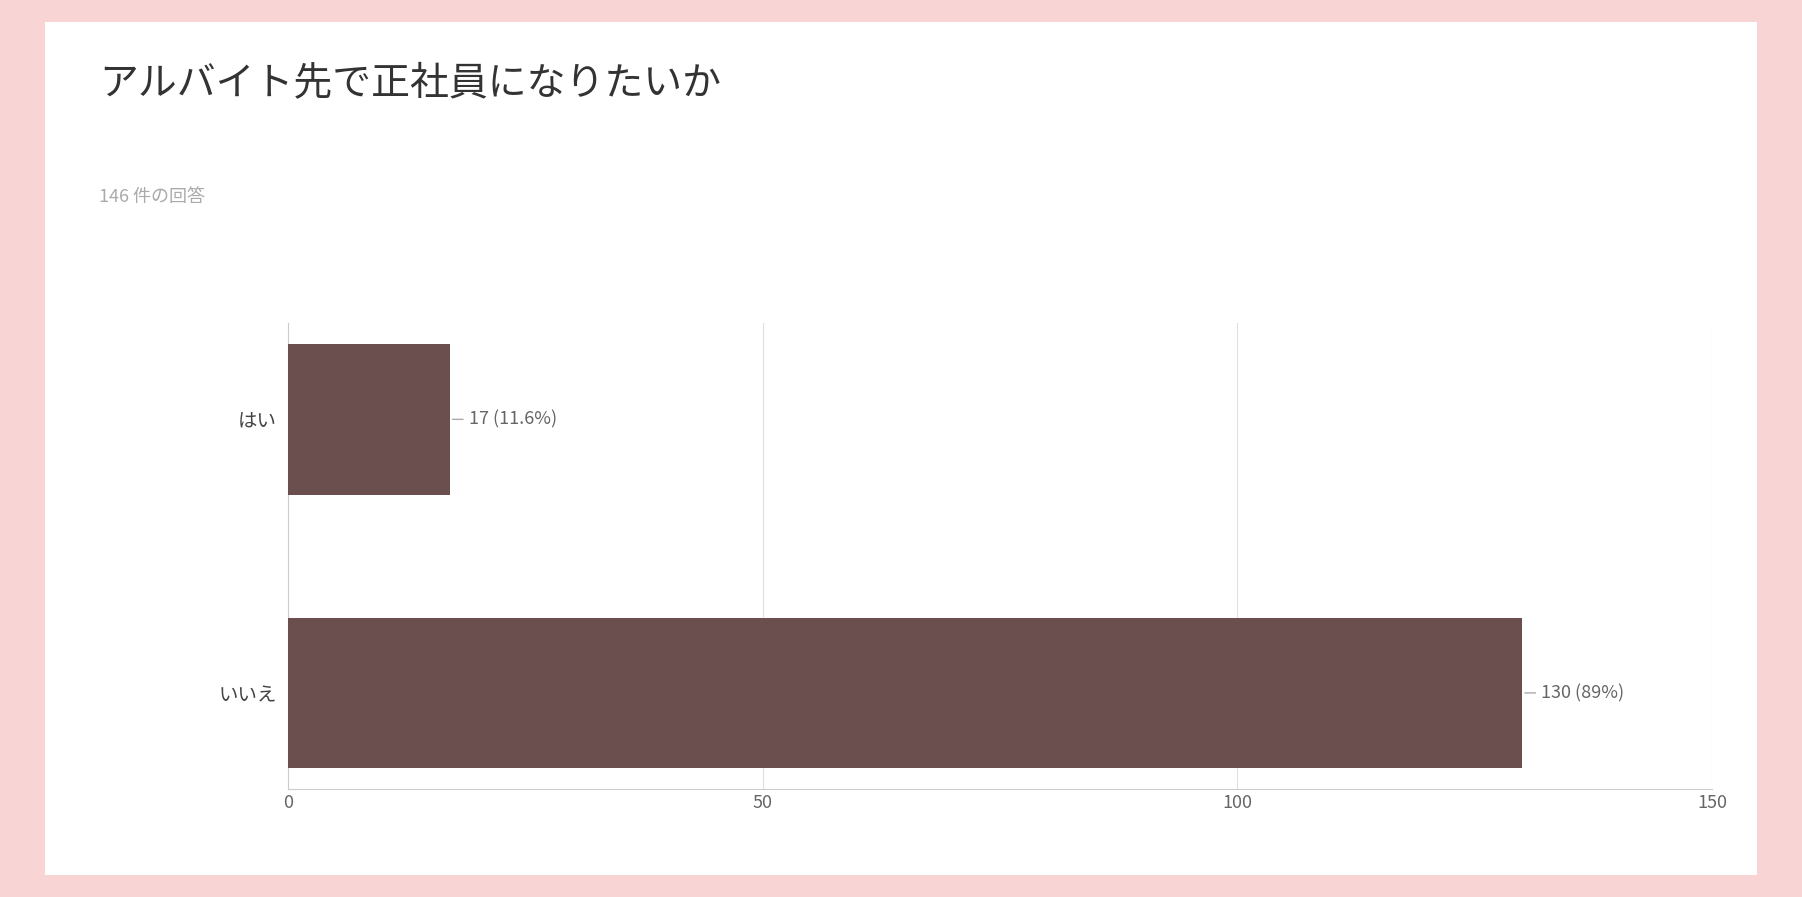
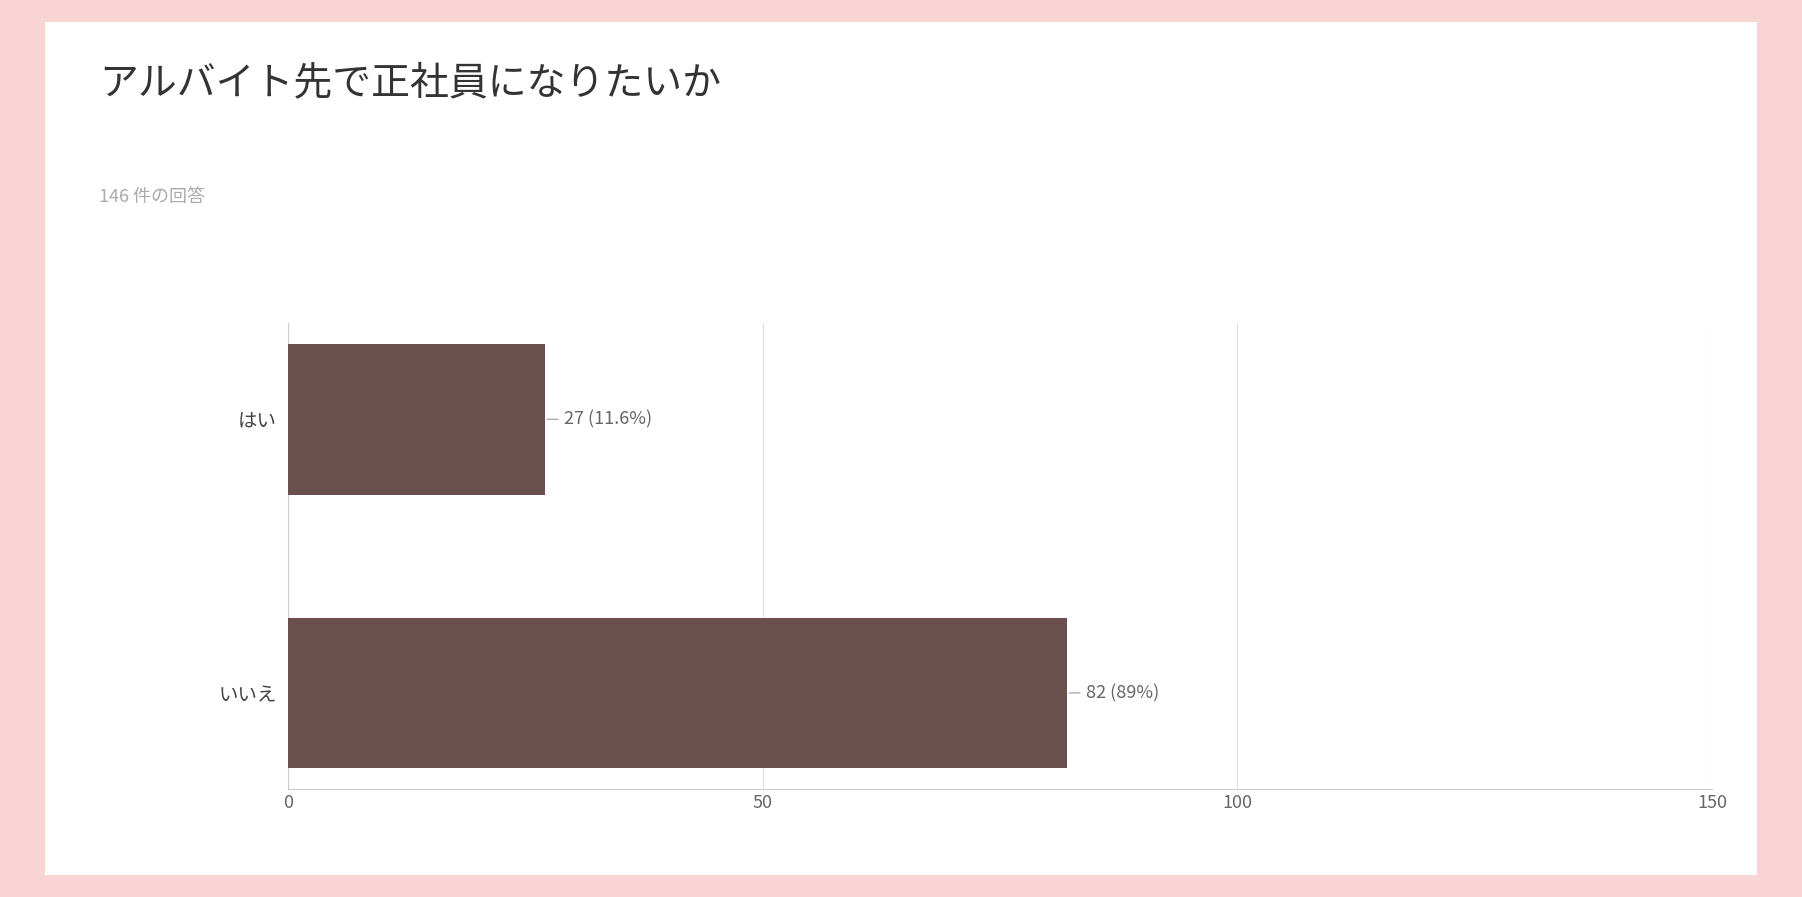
はい: 17 -> 27
いいえ: 130 -> 82
